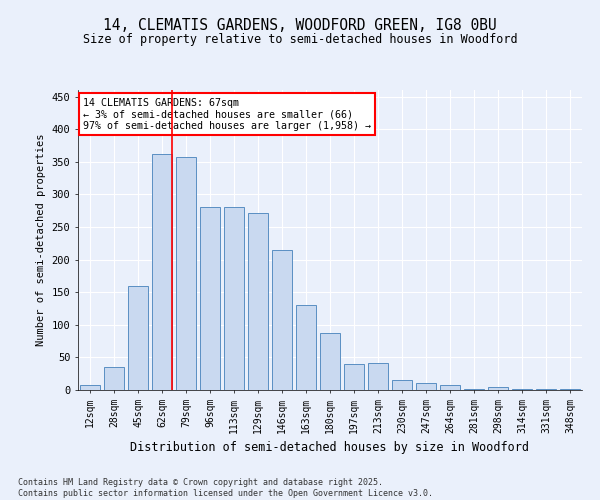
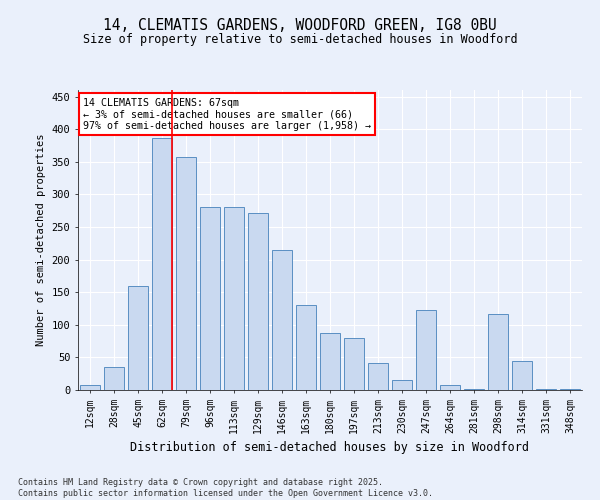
62sqm: 362 -> 386
197sqm: 40 -> 80
247sqm: 10 -> 122
298sqm: 5 -> 116
314sqm: 2 -> 44
